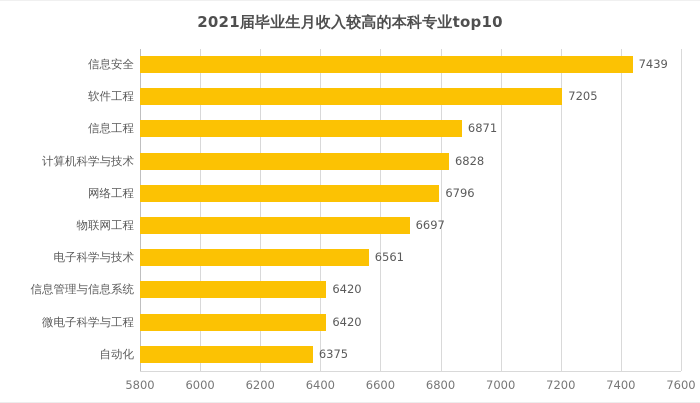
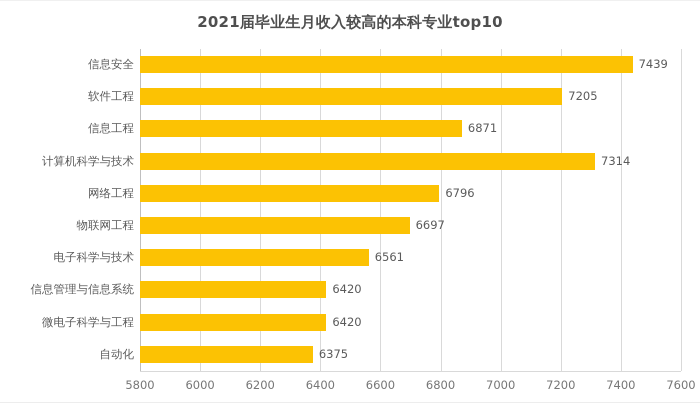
计算机科学与技术: 6828 -> 7314
